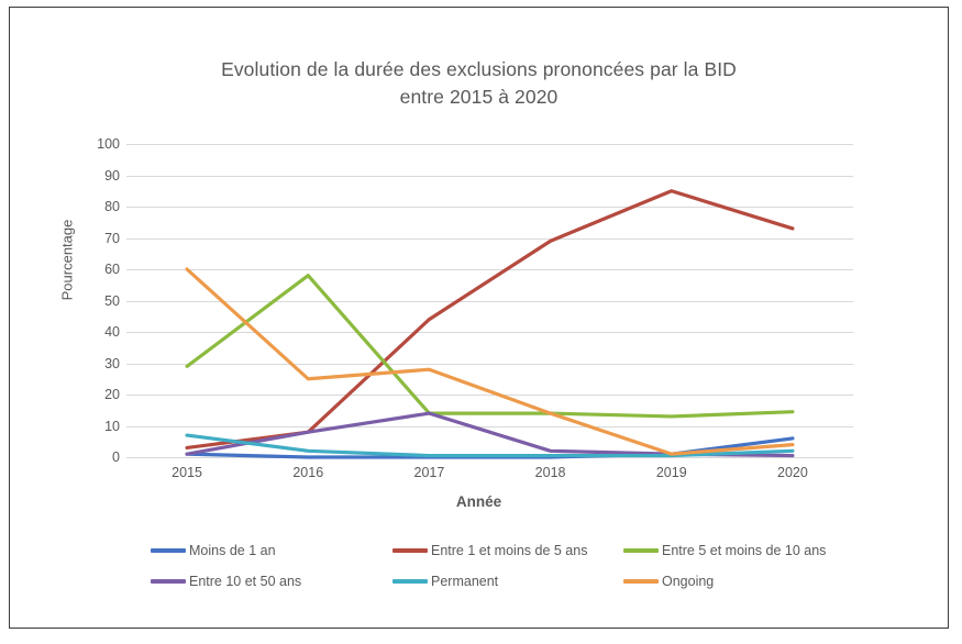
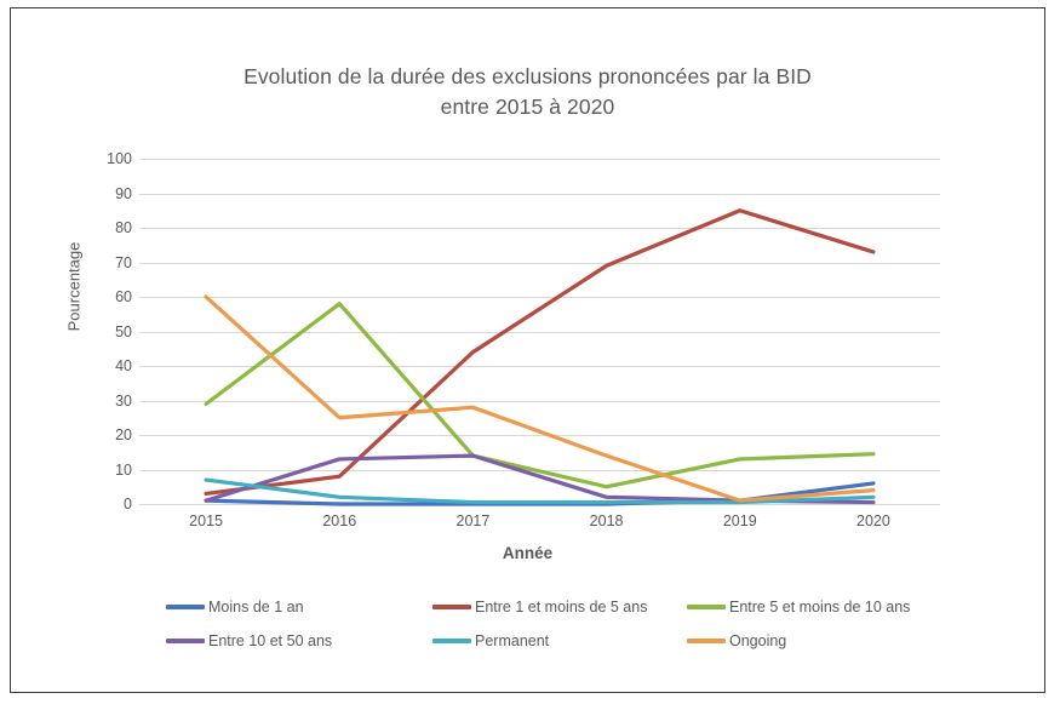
Entre 10 et 50 ans/2016: 8 -> 13
Entre 5 et moins de 10 ans/2018: 14 -> 5
